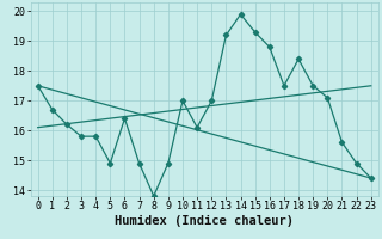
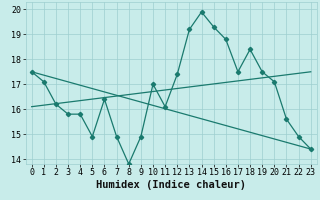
1: 16.7 -> 17.1
12: 17.0 -> 17.4
